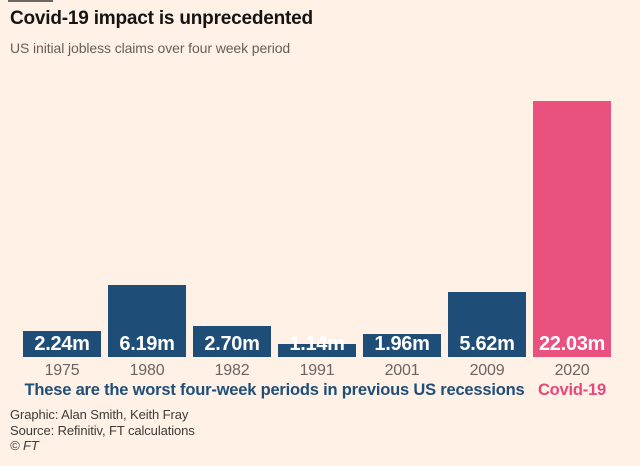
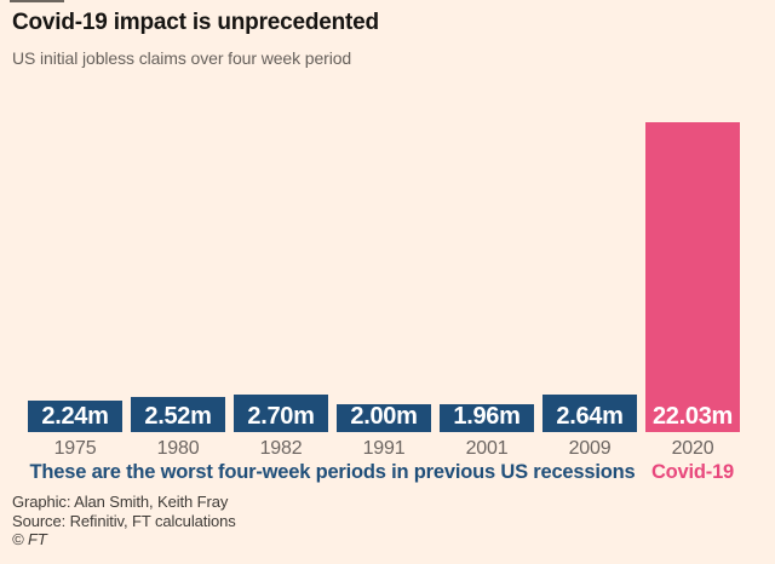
1980: 6.19m -> 2.52m
1991: 1.14m -> 2.00m
2009: 5.62m -> 2.64m
